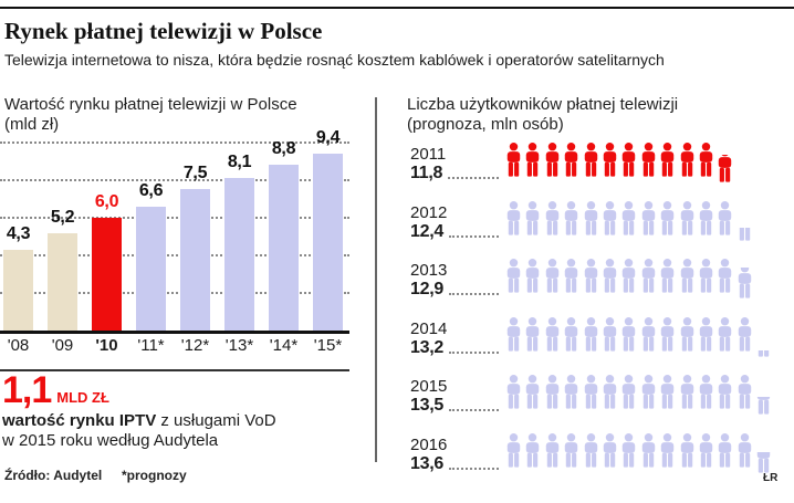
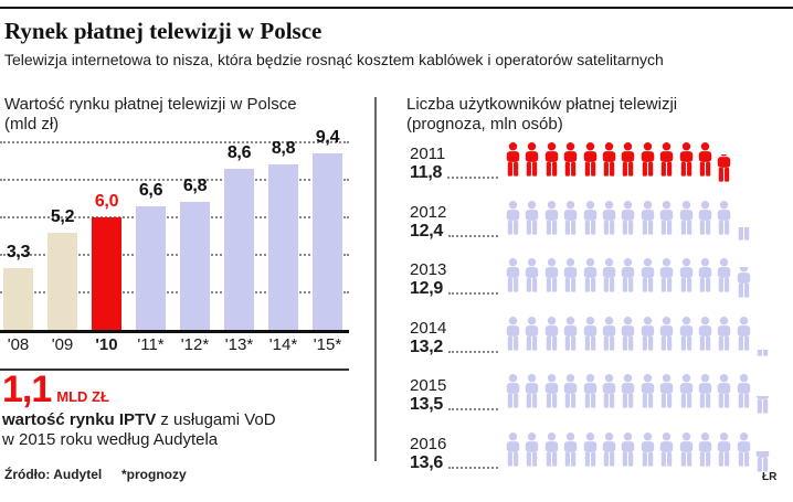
Wartość rynku płatnej telewizji w Polsce (mld zł)/'08: 4,3 -> 3,3
Wartość rynku płatnej telewizji w Polsce (mld zł)/'12*: 7,5 -> 6,8
Wartość rynku płatnej telewizji w Polsce (mld zł)/'13*: 8,1 -> 8,6
